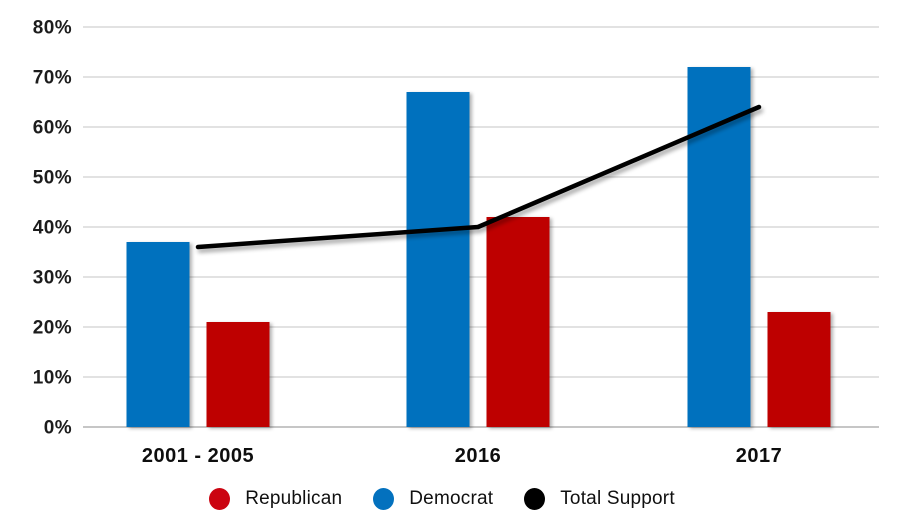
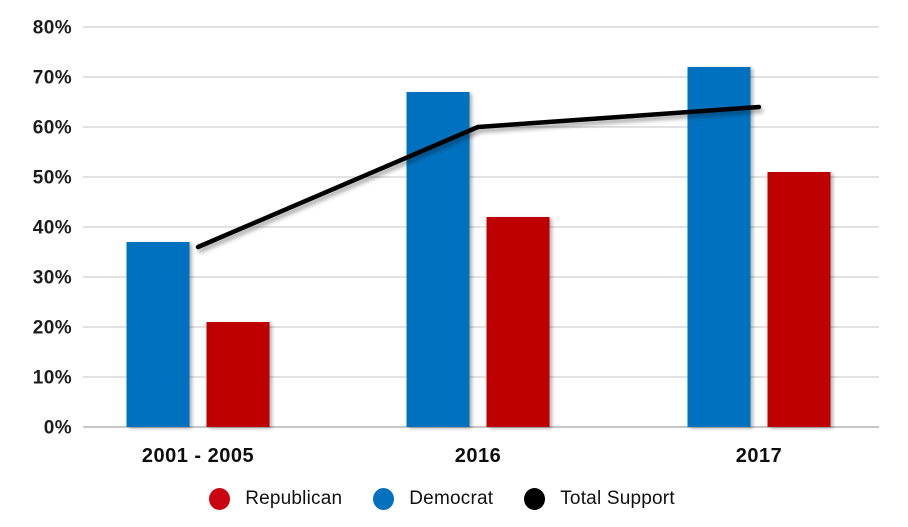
Total Support/2016: 40% -> 60%
Republican/2017: 23% -> 51%
